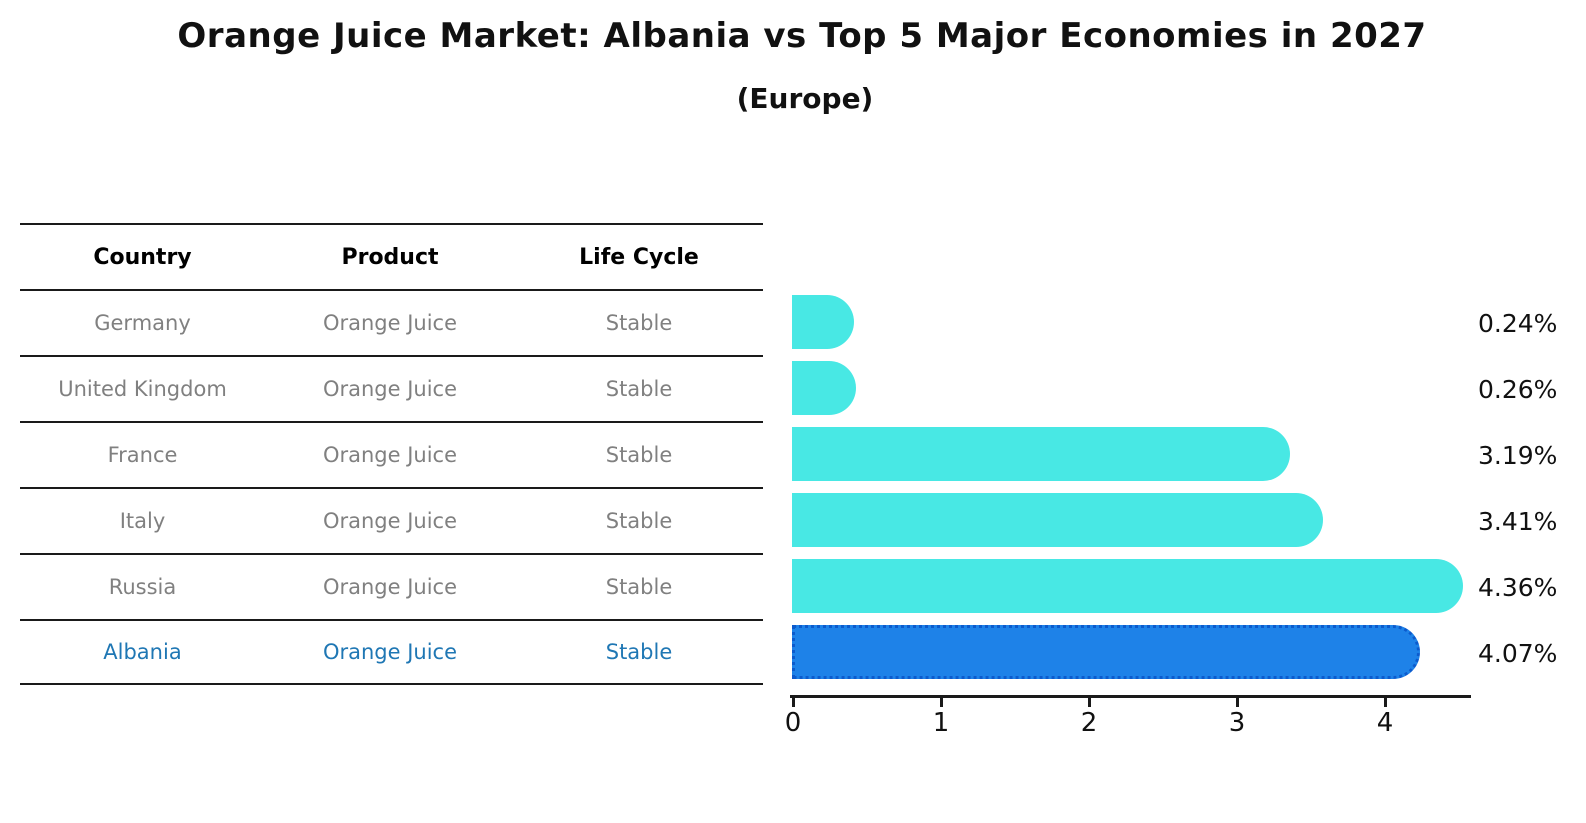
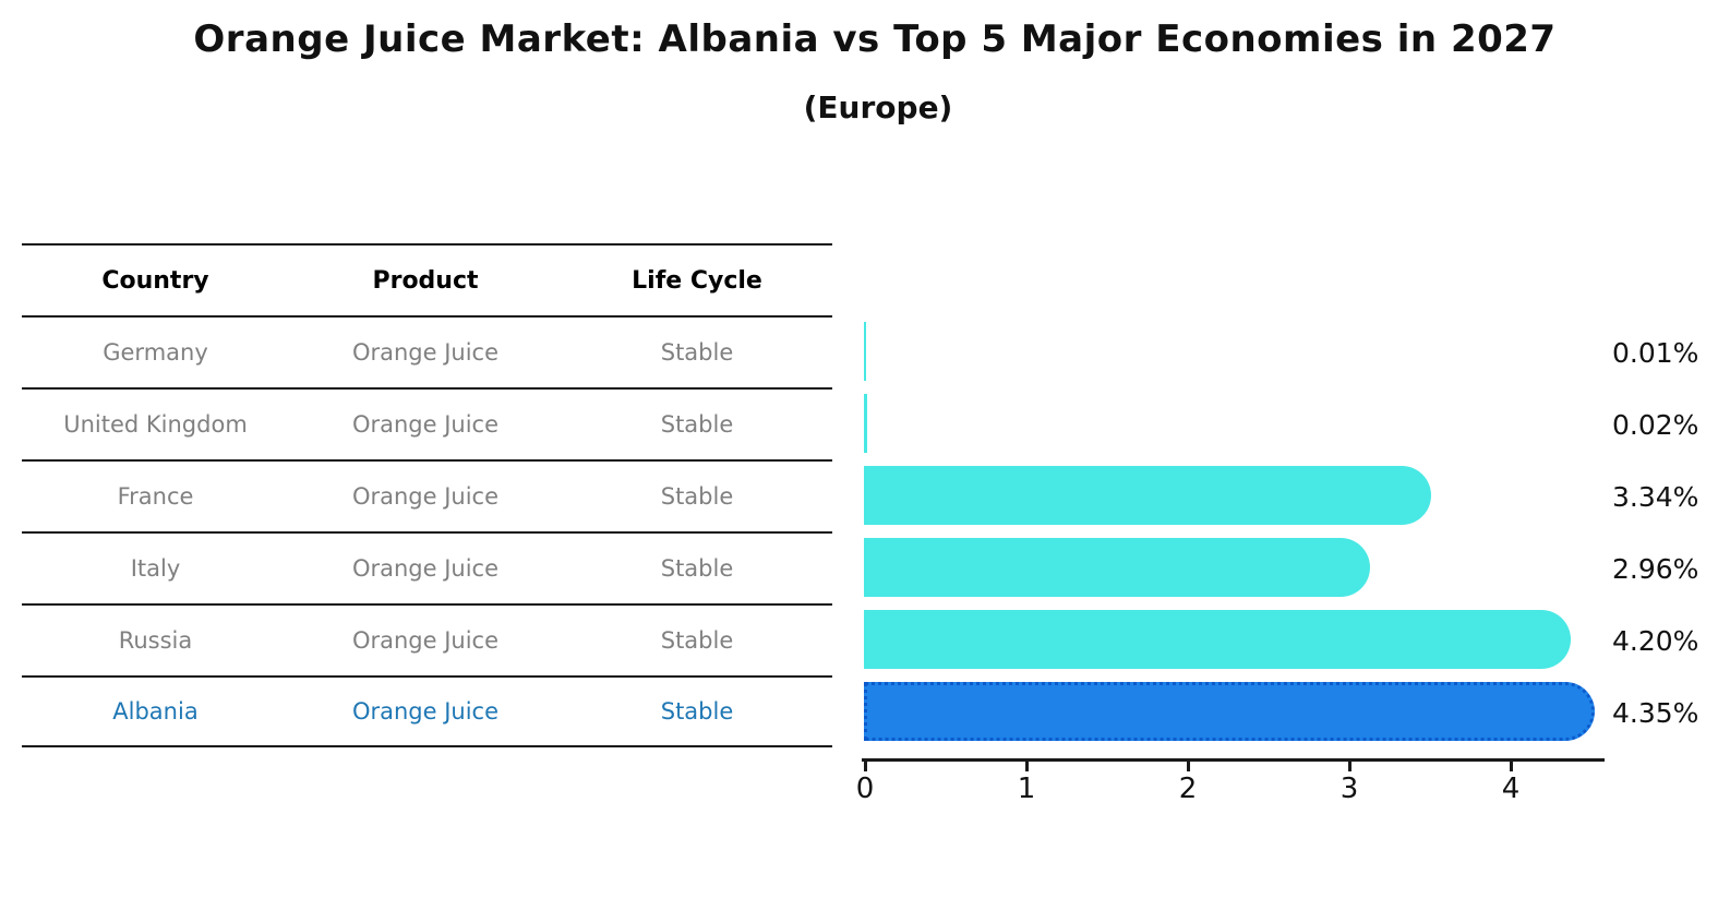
Germany: 0.24% -> 0.01%
United Kingdom: 0.26% -> 0.02%
France: 3.19% -> 3.34%
Italy: 3.41% -> 2.96%
Russia: 4.36% -> 4.20%
Albania: 4.07% -> 4.35%
